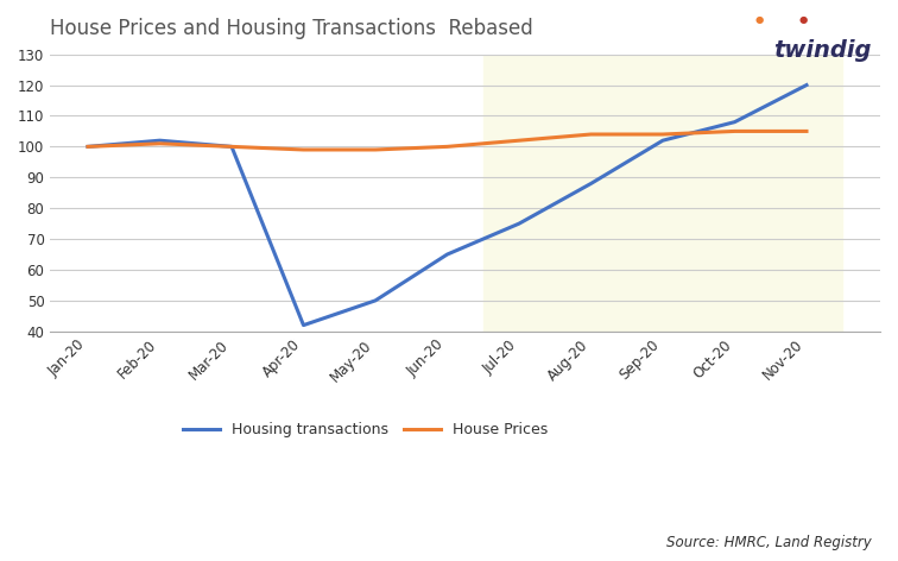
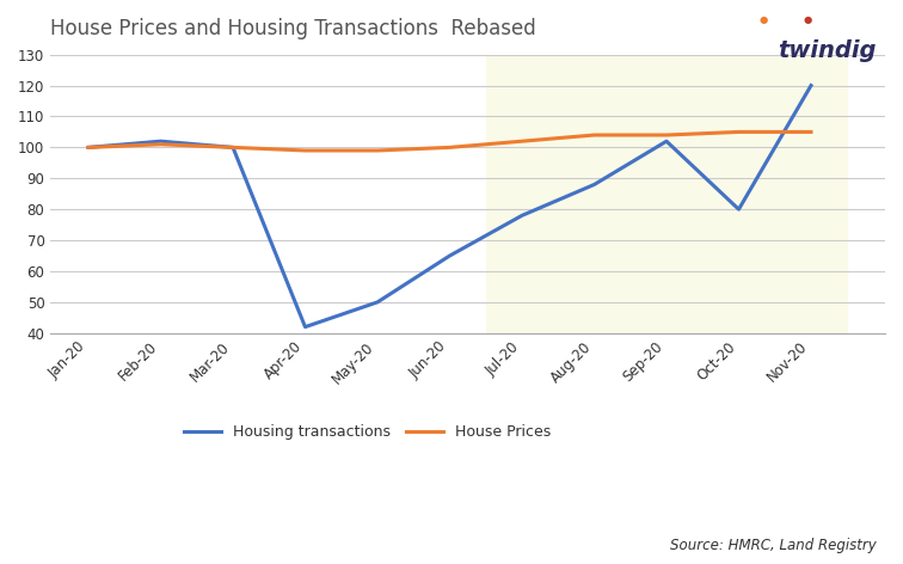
Housing transactions/Jul-20: 75 -> 78
Housing transactions/Oct-20: 108 -> 80
